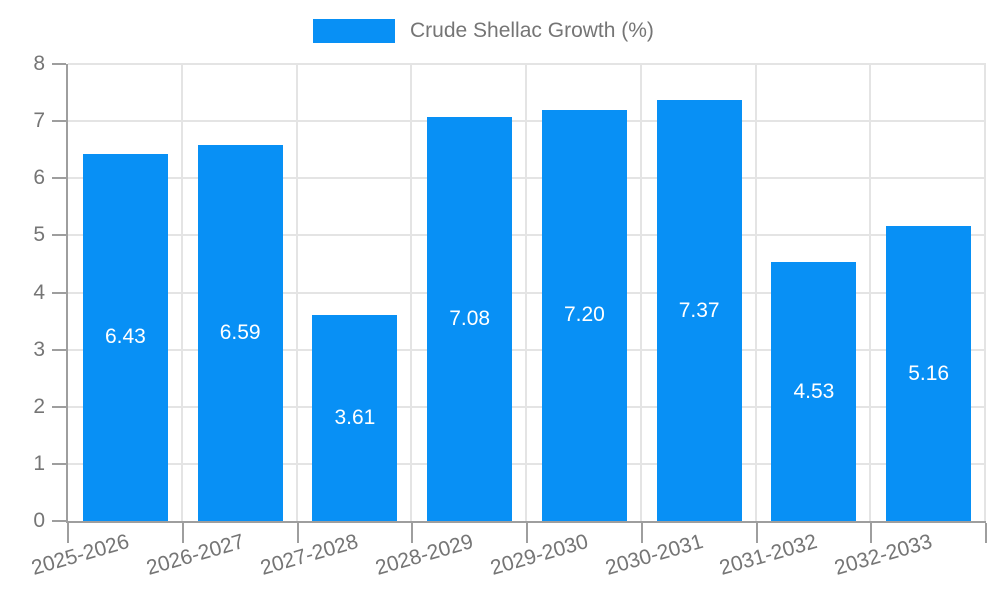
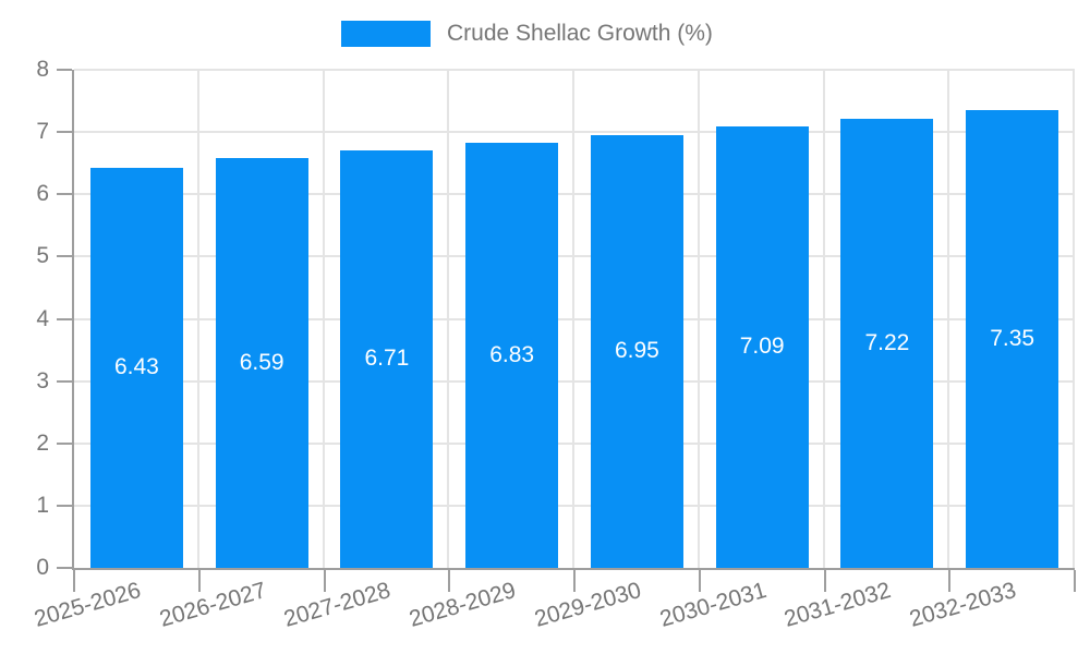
2027-2028: 3.61 -> 6.71
2028-2029: 7.08 -> 6.83
2029-2030: 7.20 -> 6.95
2030-2031: 7.37 -> 7.09
2031-2032: 4.53 -> 7.22
2032-2033: 5.16 -> 7.35
